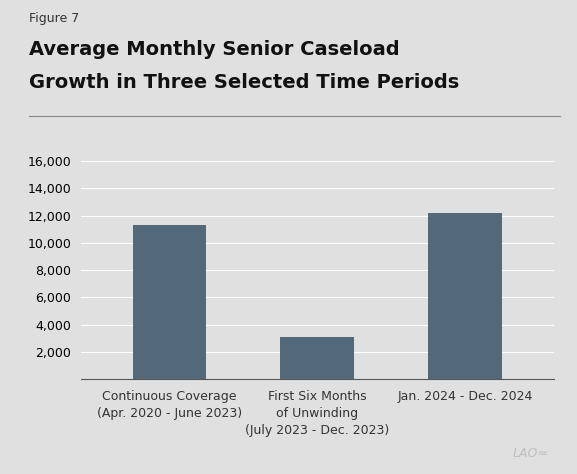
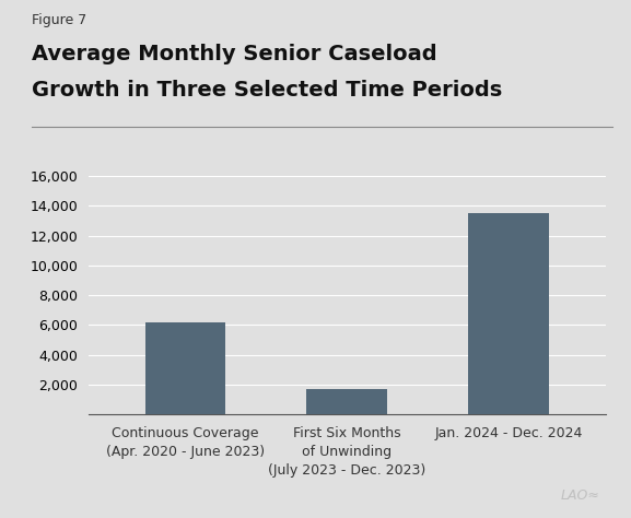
Continuous Coverage (Apr. 2020 - June 2023): 11,300 -> 6,200
First Six Months of Unwinding (July 2023 - Dec. 2023): 3,100 -> 1,700
Jan. 2024 - Dec. 2024: 12,200 -> 13,500
